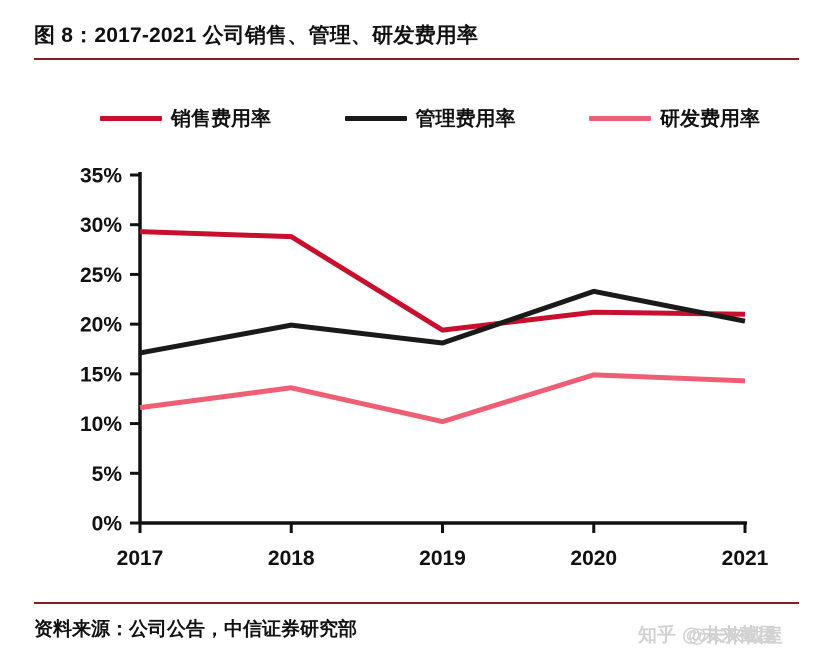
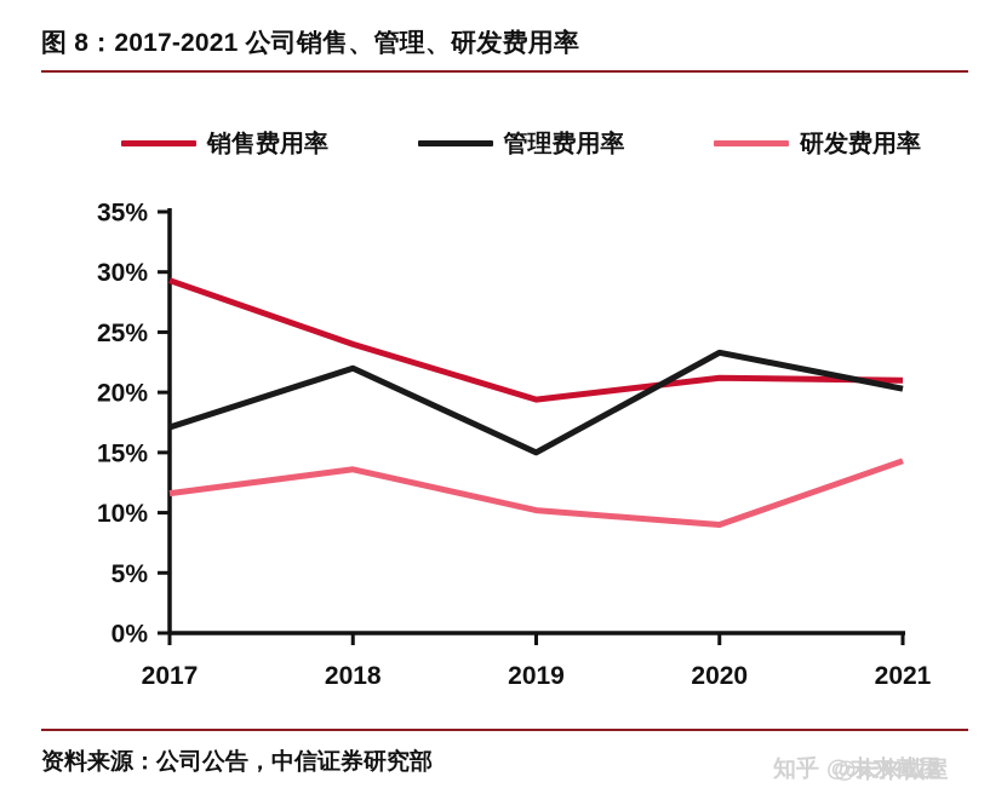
销售费用率/2018: 29% -> 24%
管理费用率/2018: 20% -> 22%
管理费用率/2019: 18% -> 15%
研发费用率/2020: 15% -> 9%
